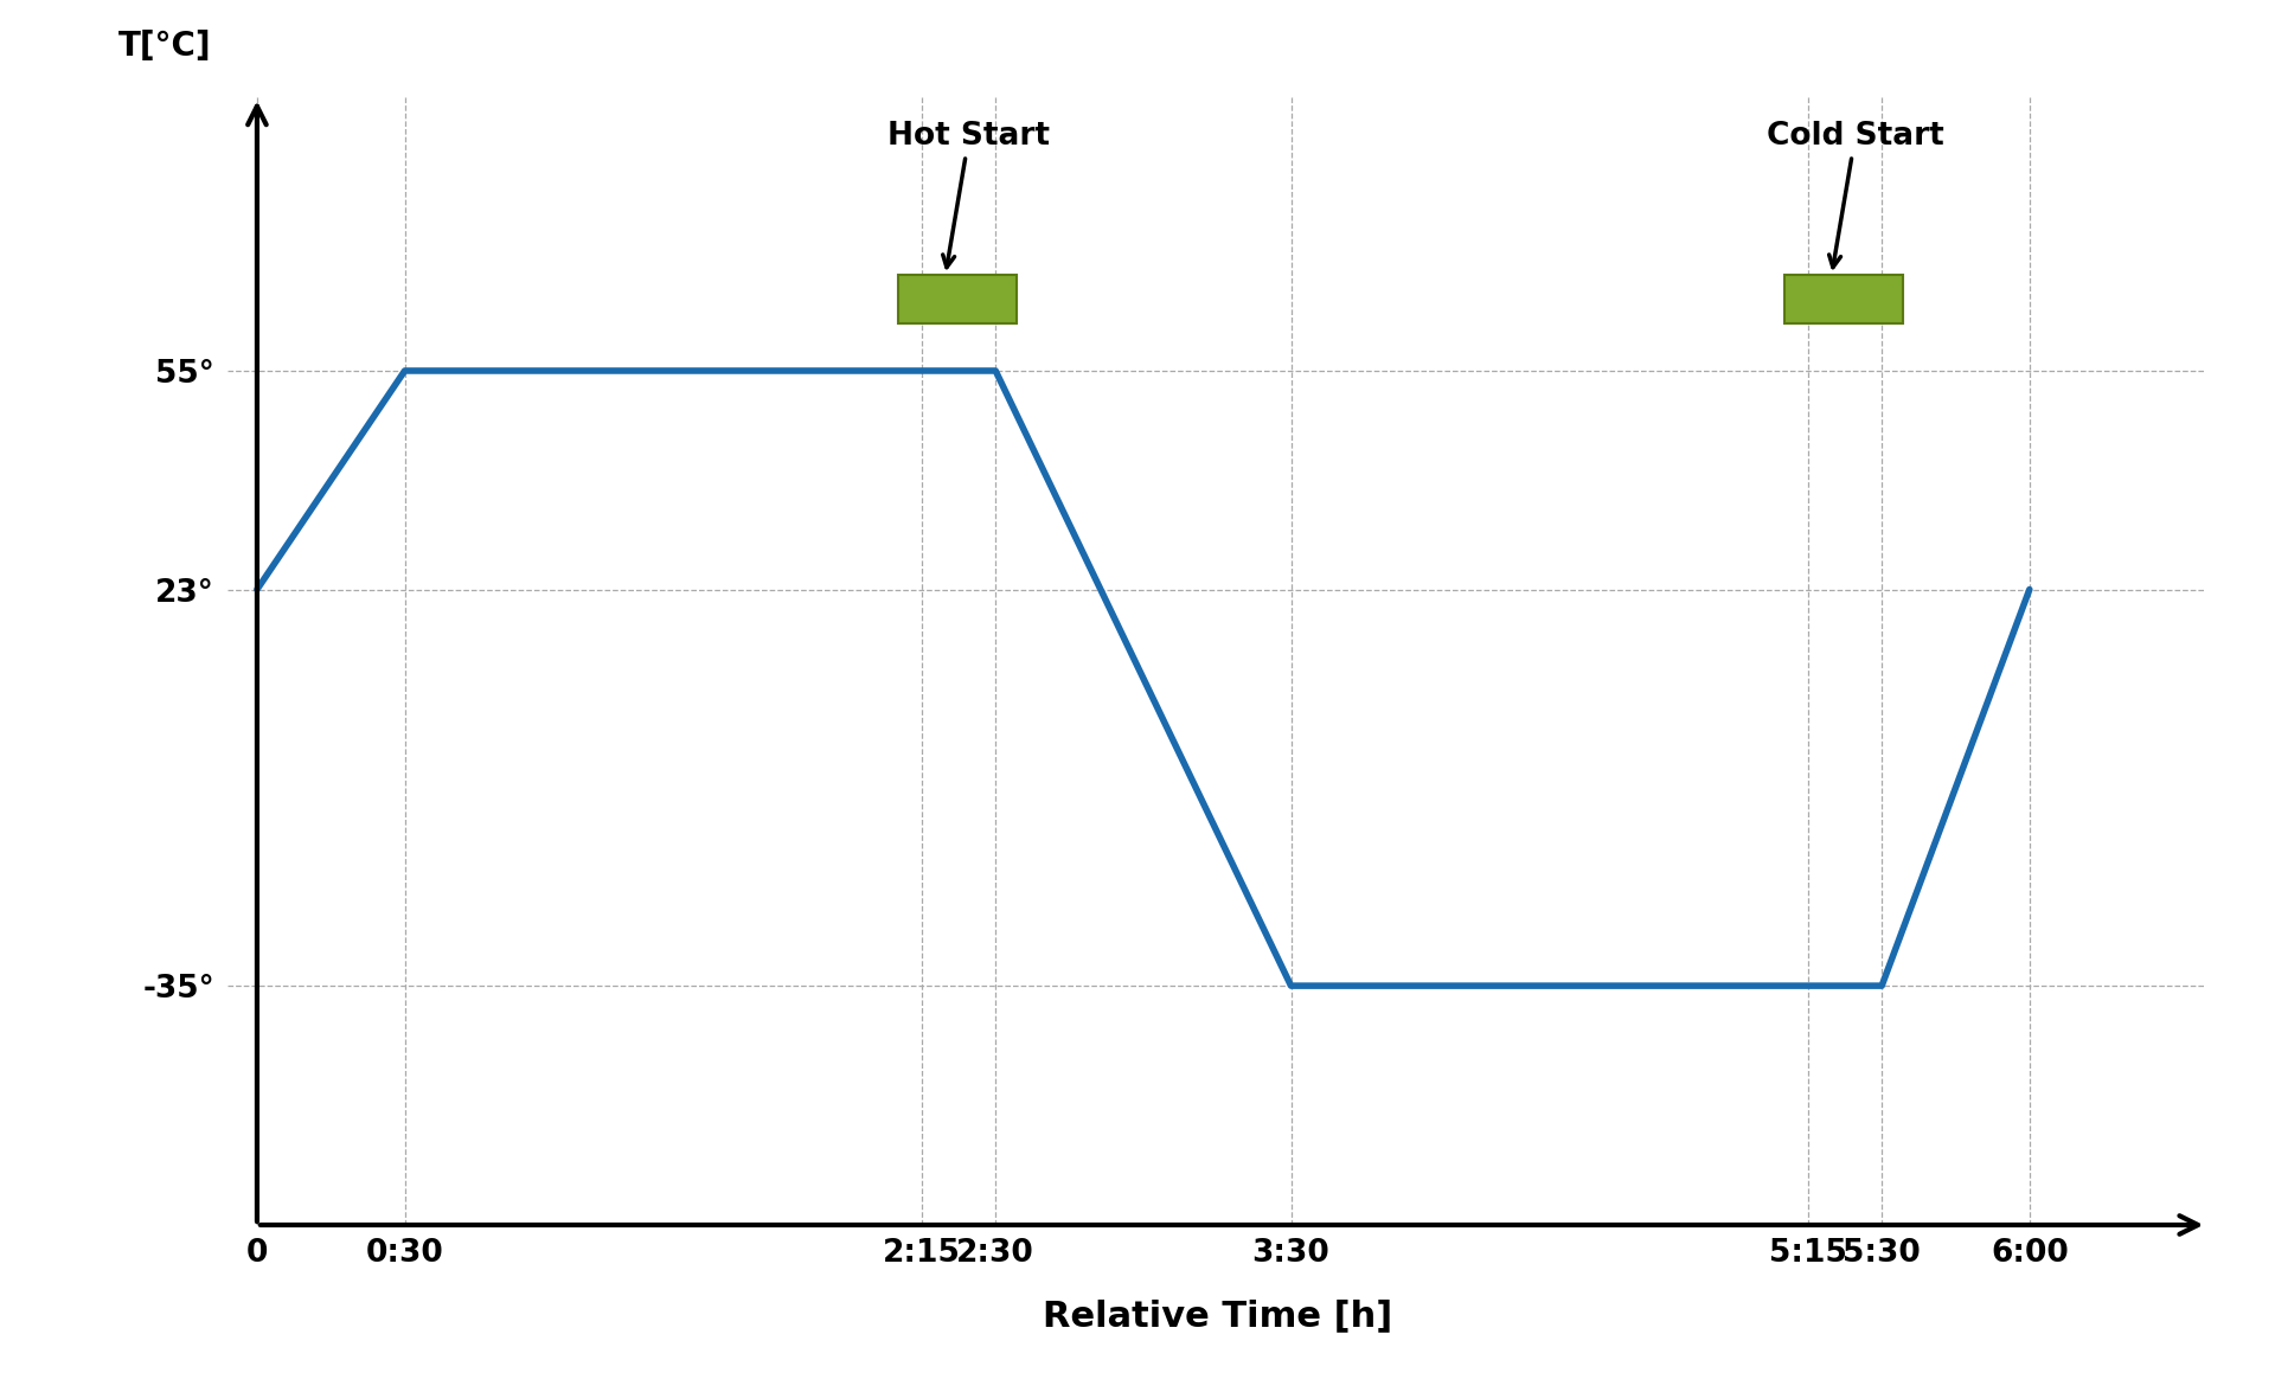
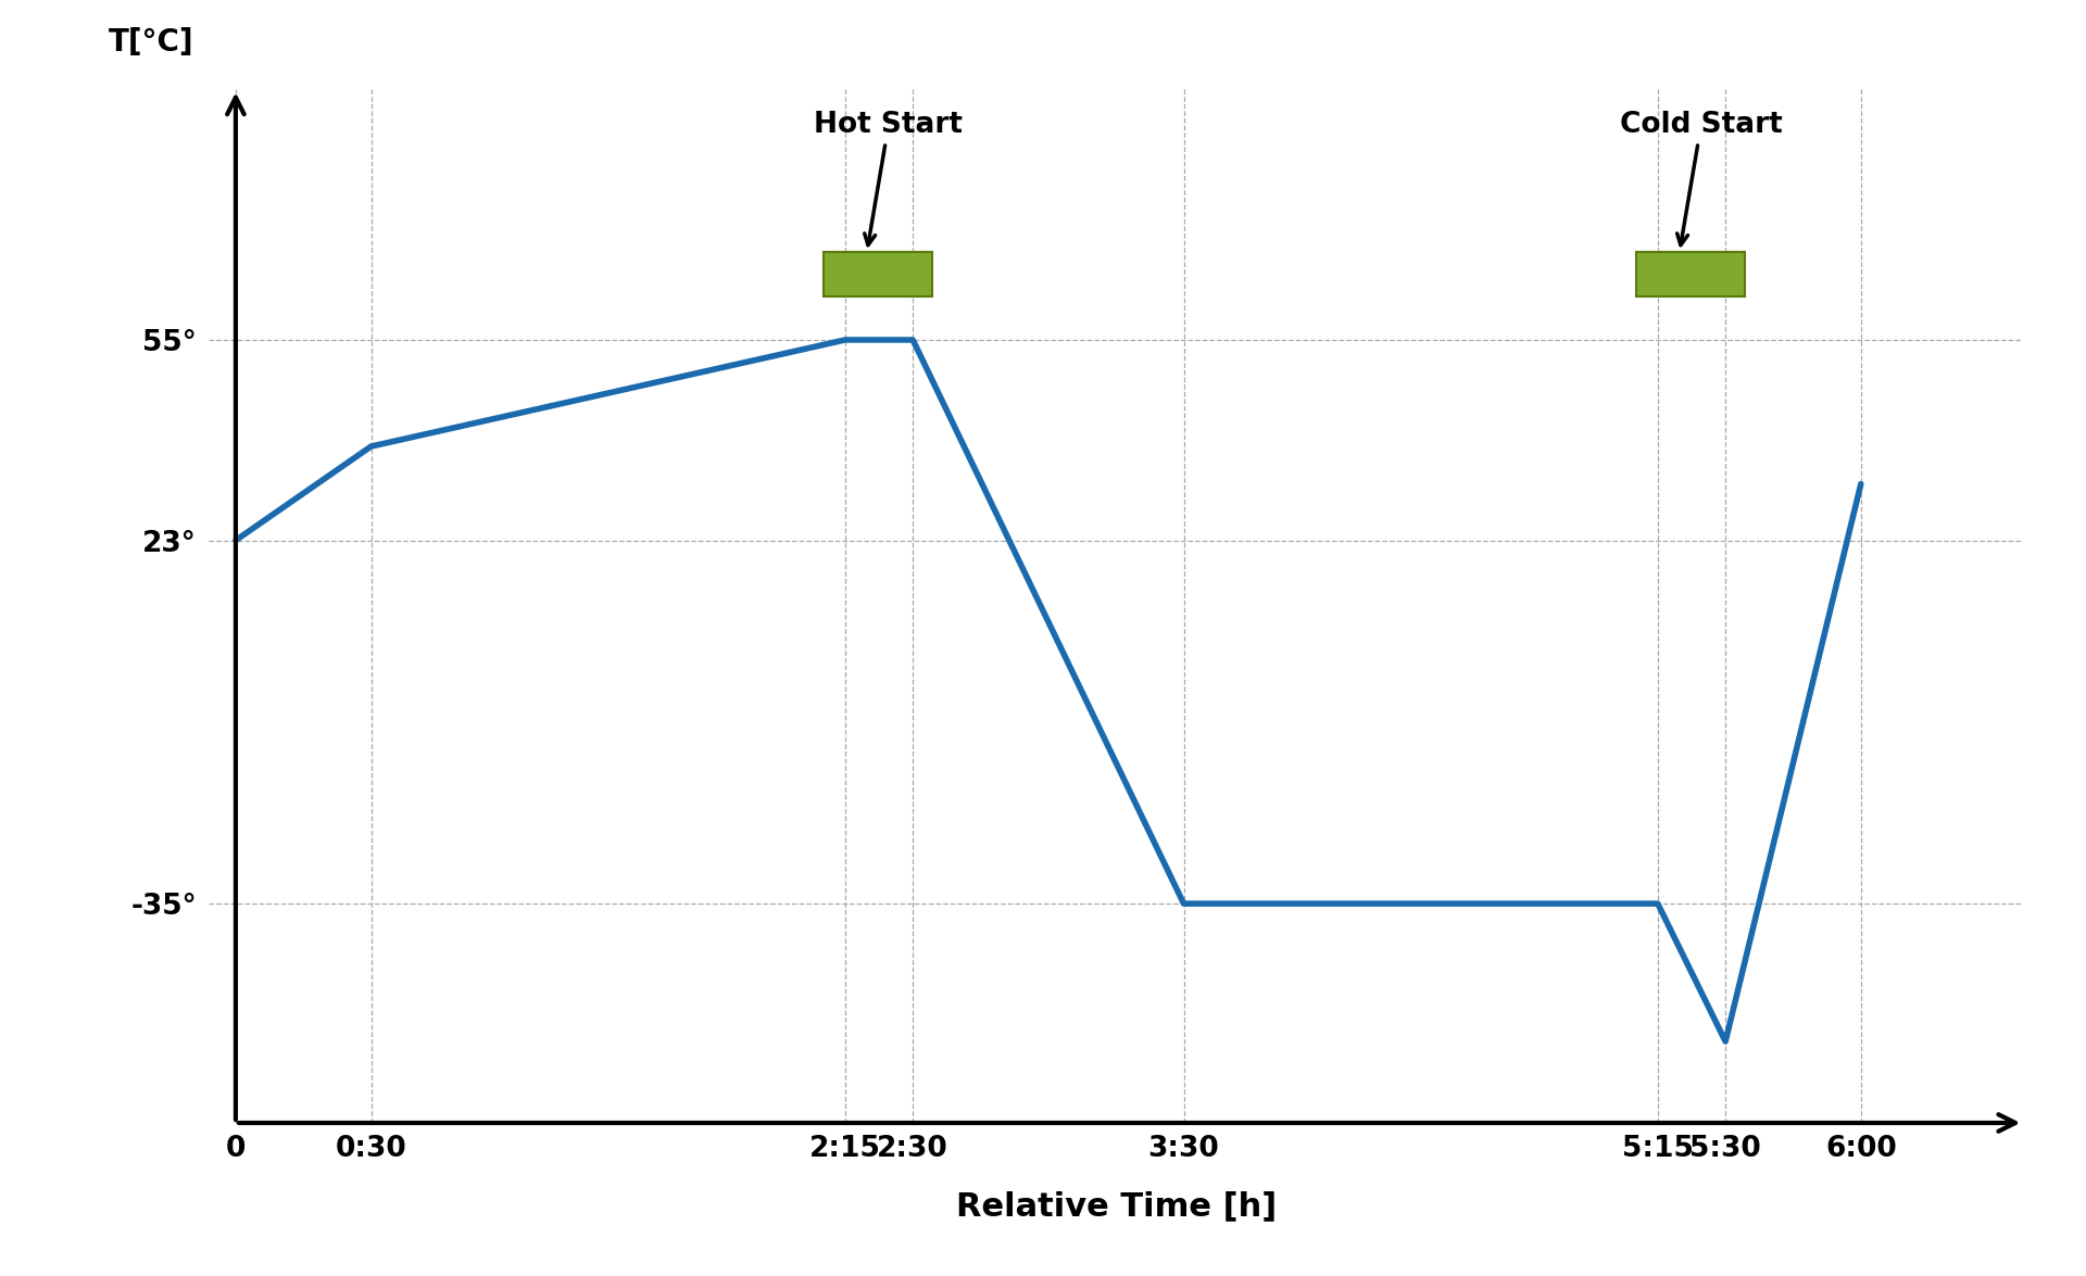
0:30: 55° -> 38°
5:30: -35° -> -57°
6:00: 23° -> 32°
